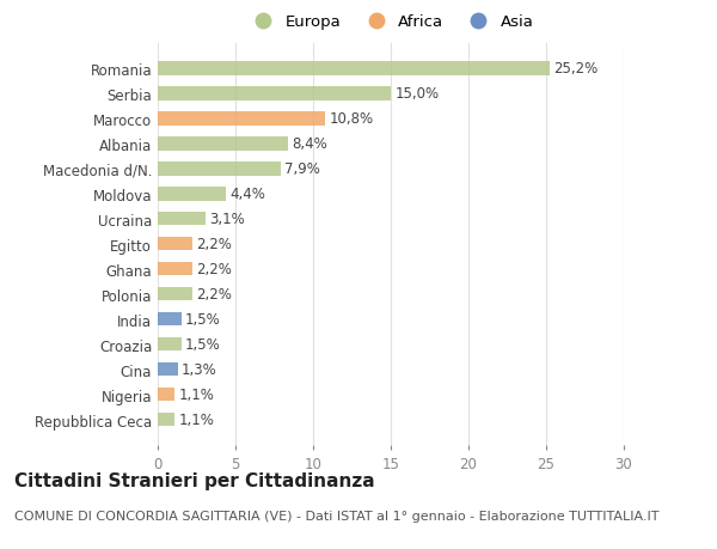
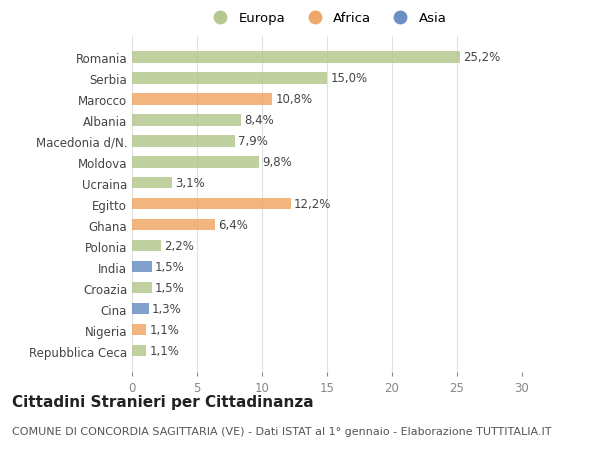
Moldova: 4,4% -> 9,8%
Egitto: 2,2% -> 12,2%
Ghana: 2,2% -> 6,4%
